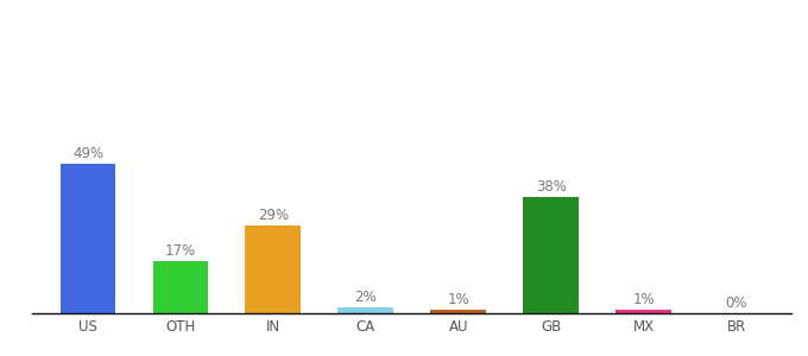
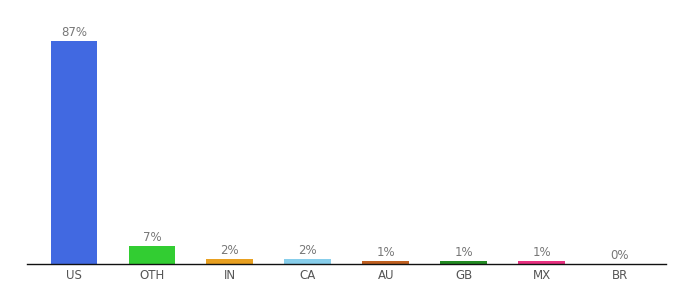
US: 49% -> 87%
OTH: 17% -> 7%
IN: 29% -> 2%
GB: 38% -> 1%
